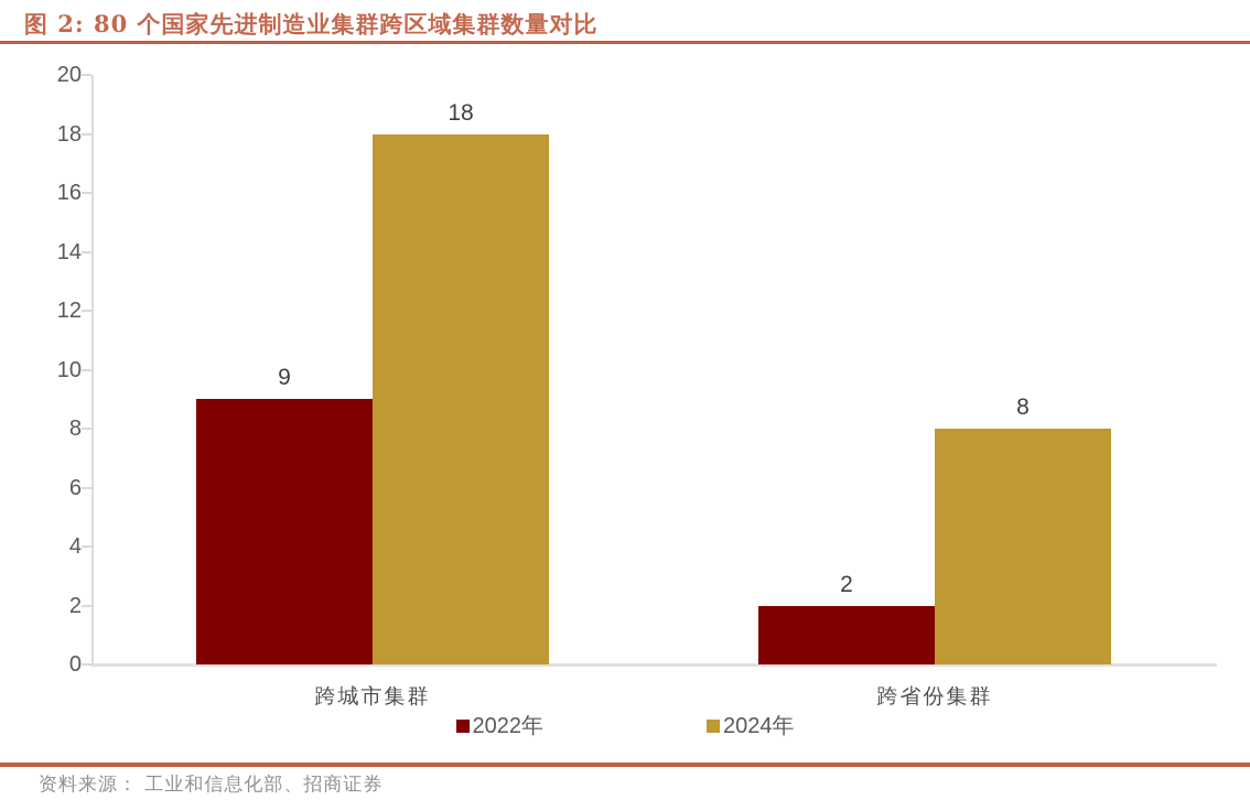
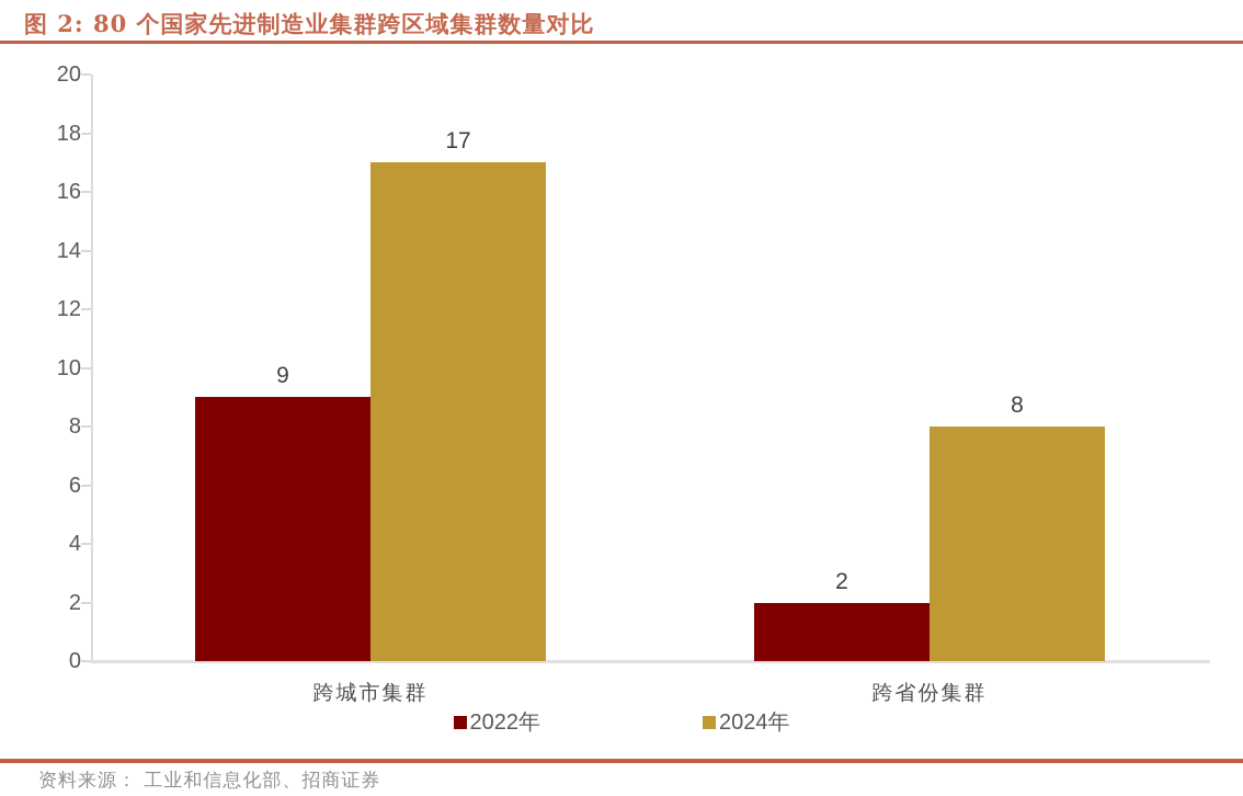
2024年/跨城市集群: 18 -> 17
